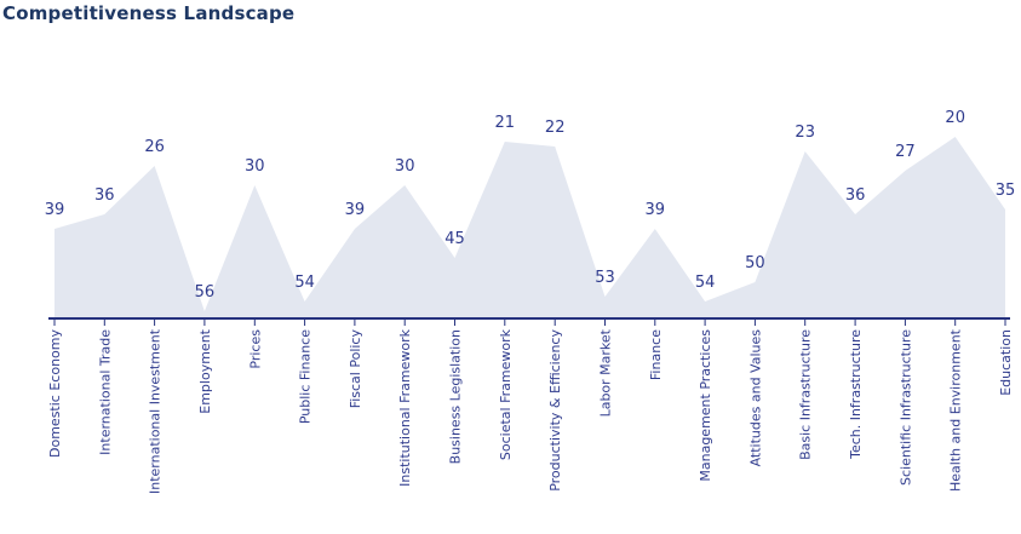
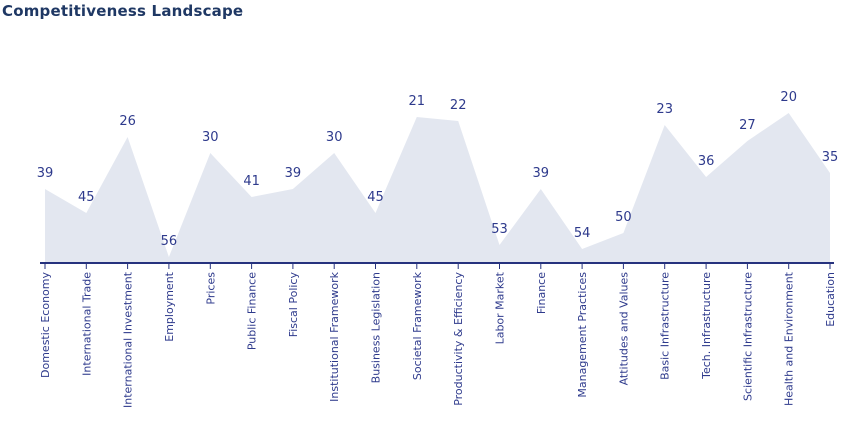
International Trade: 36 -> 45
Public Finance: 54 -> 41
